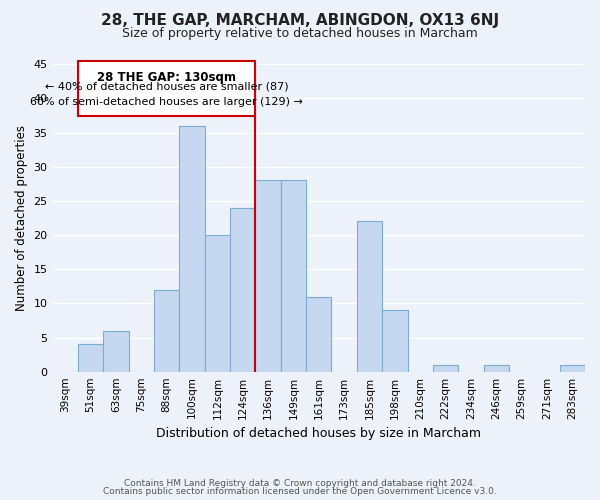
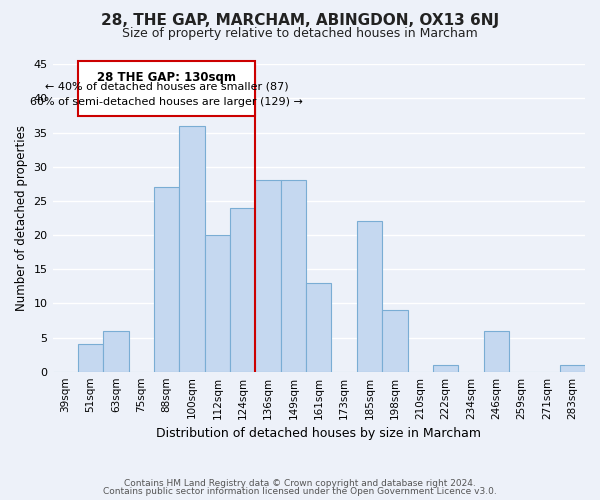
88sqm: 12 -> 27
161sqm: 11 -> 13
246sqm: 1 -> 6
